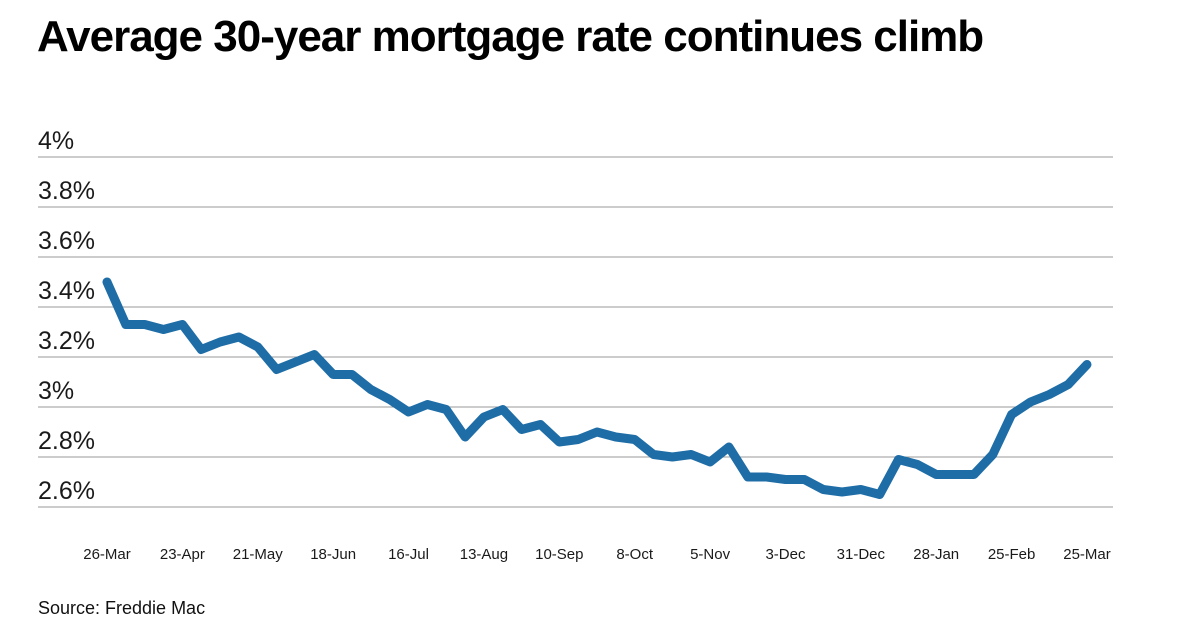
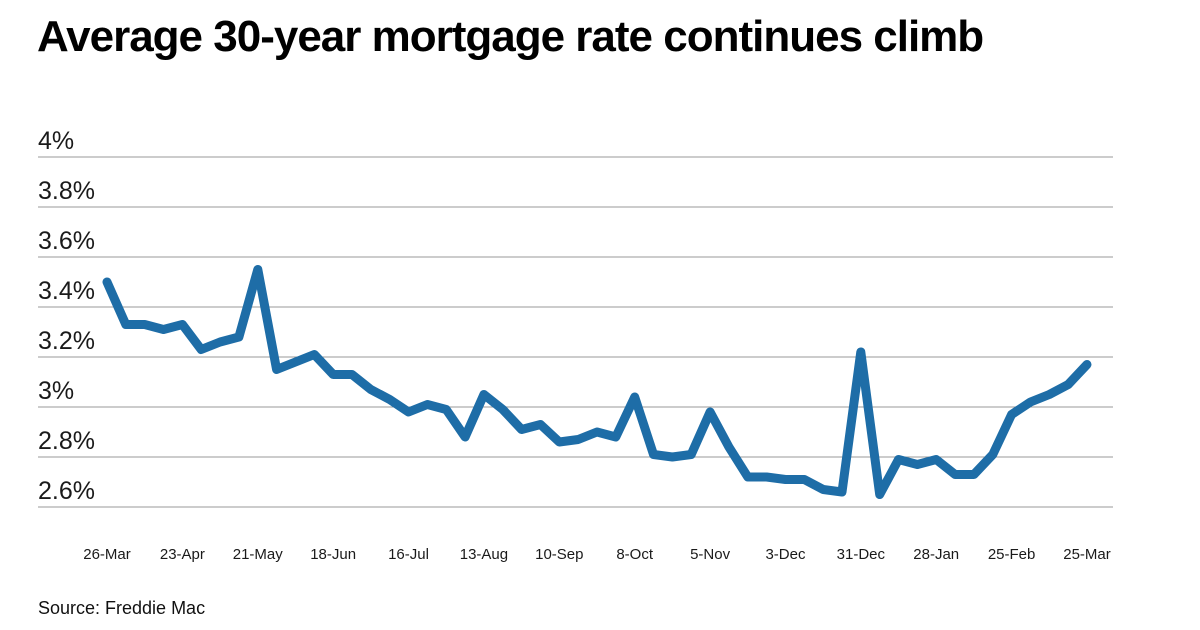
21-May: 3.24% -> 3.55%
13-Aug: 2.96% -> 3.05%
8-Oct: 2.87% -> 3.04%
5-Nov: 2.78% -> 2.98%
31-Dec: 2.67% -> 3.22%
28-Jan: 2.73% -> 2.79%
